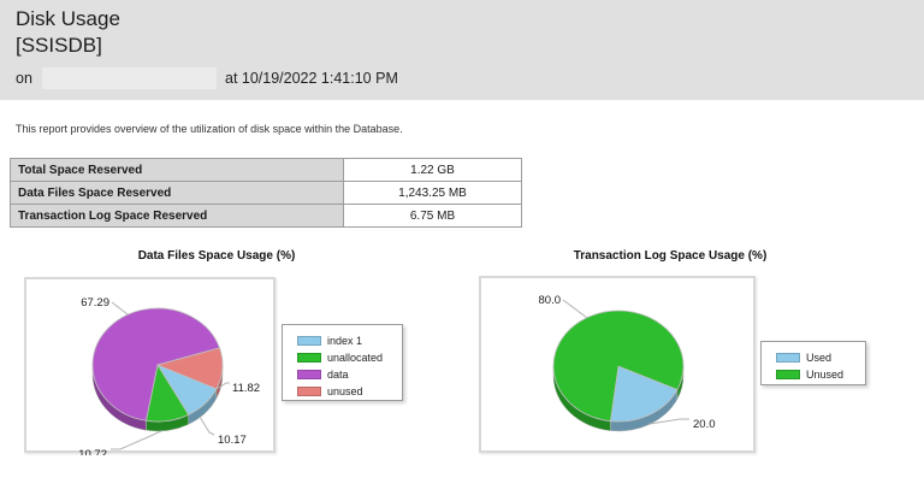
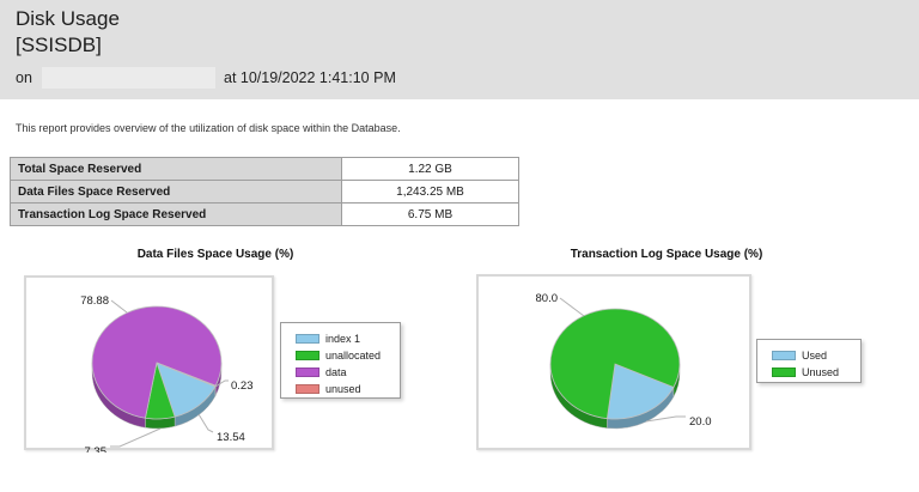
Data Files Space Usage (%)/index 1: 10.17 -> 13.54
Data Files Space Usage (%)/unallocated: 10.72 -> 7.35
Data Files Space Usage (%)/data: 67.29 -> 78.88
Data Files Space Usage (%)/unused: 11.82 -> 0.23
